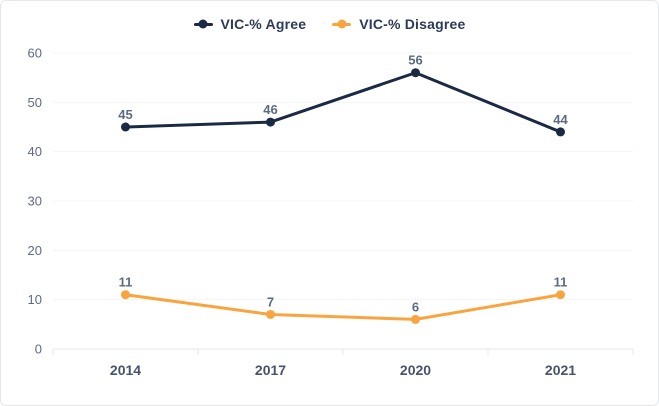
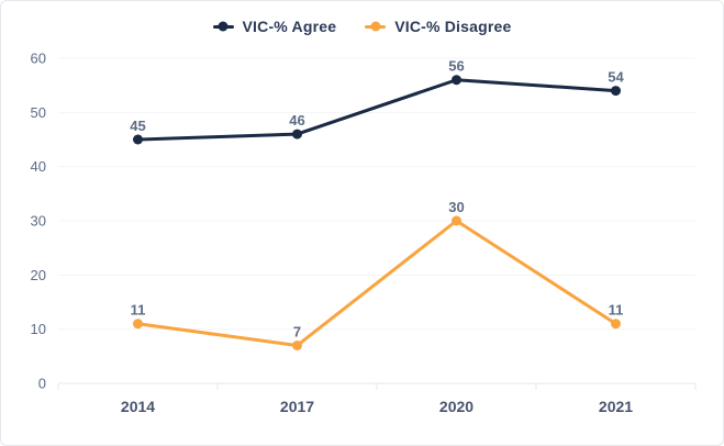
VIC-% Disagree/2020: 6 -> 30
VIC-% Agree/2021: 44 -> 54
